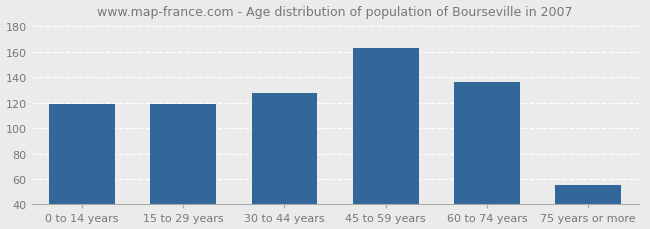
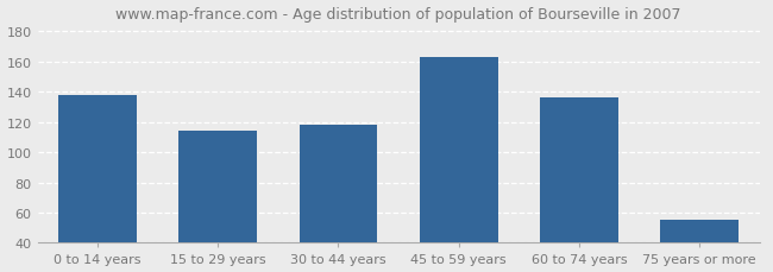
0 to 14 years: 119 -> 138
15 to 29 years: 119 -> 114
30 to 44 years: 128 -> 118
